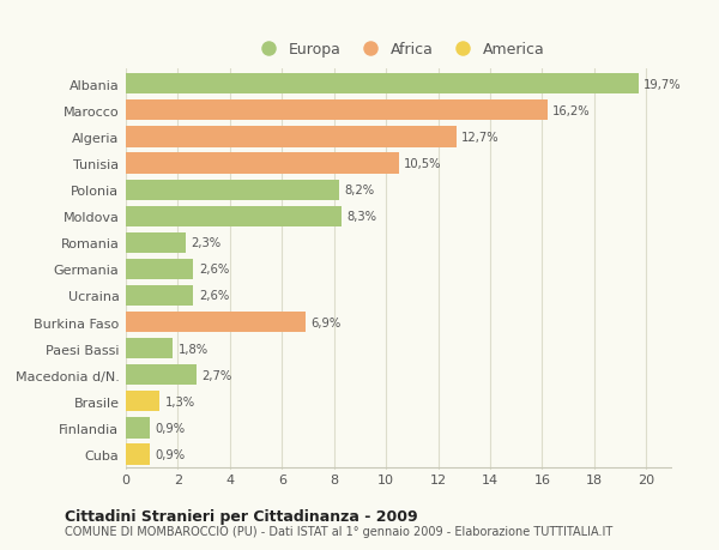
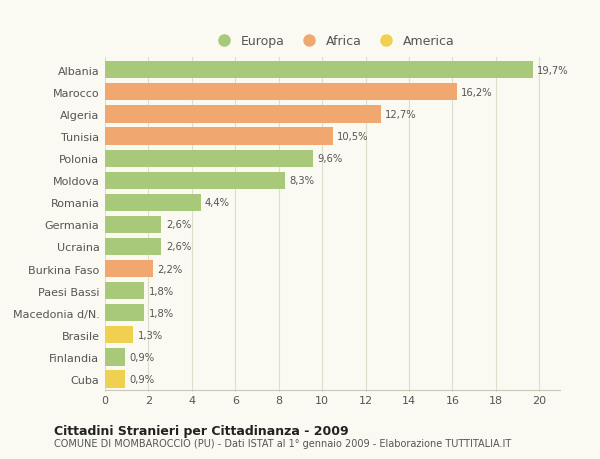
Polonia: 8,2% -> 9,6%
Romania: 2,3% -> 4,4%
Burkina Faso: 6,9% -> 2,2%
Macedonia d/N.: 2,7% -> 1,8%
